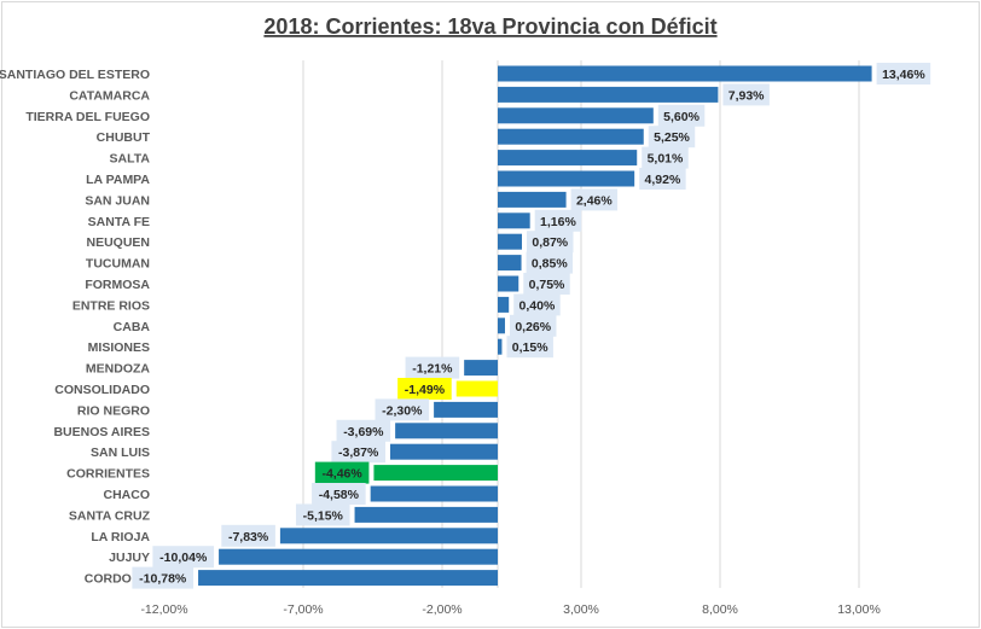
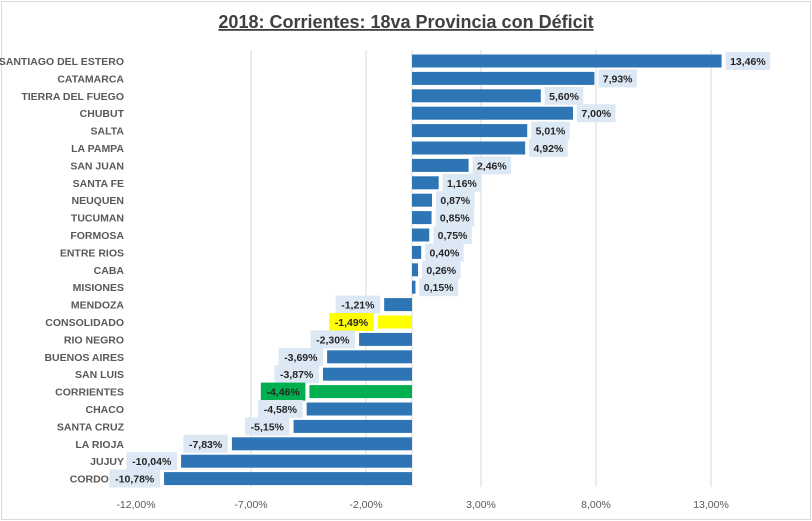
CHUBUT: 5,25% -> 7,00%
